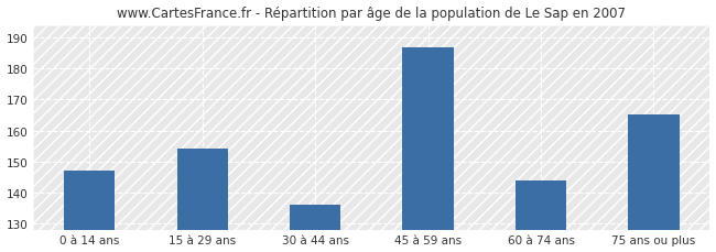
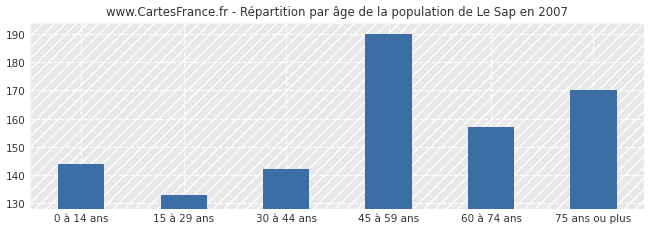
0 à 14 ans: 147 -> 144
15 à 29 ans: 154 -> 133
30 à 44 ans: 136 -> 142
45 à 59 ans: 187 -> 190
60 à 74 ans: 144 -> 157
75 ans ou plus: 165 -> 170
